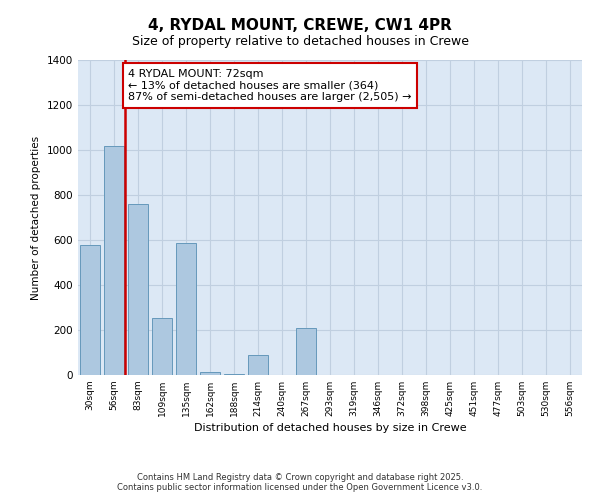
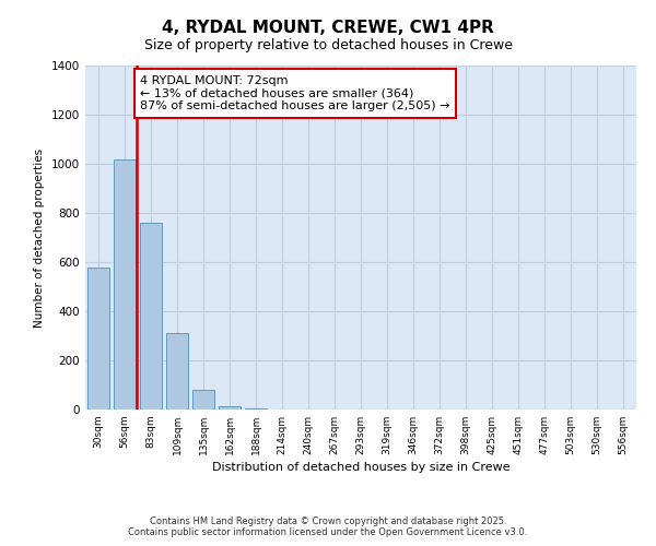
109sqm: 255 -> 310
135sqm: 585 -> 80
214sqm: 90 -> 2
267sqm: 210 -> 1
